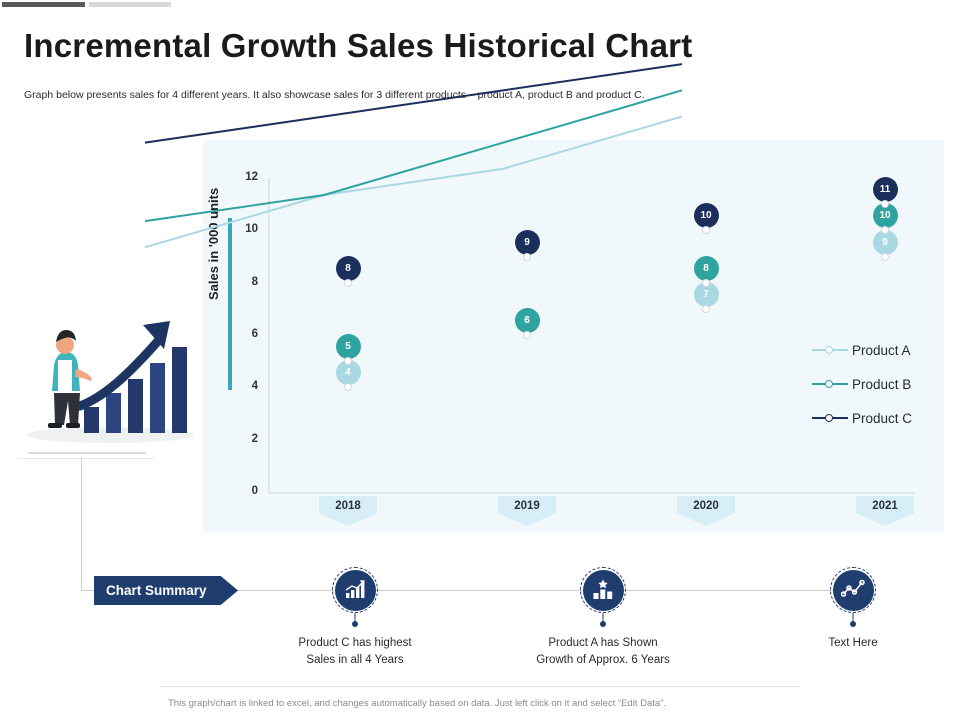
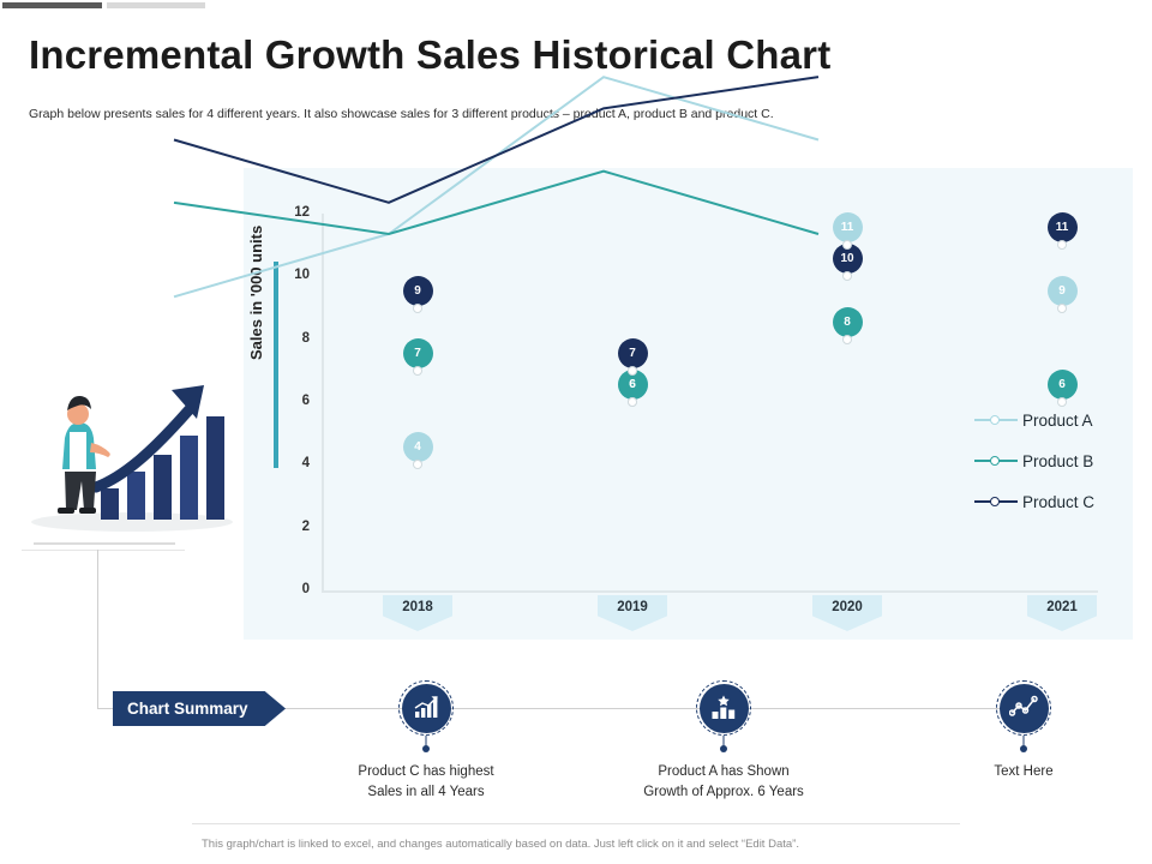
Product B/2018: 5 -> 7
Product C/2018: 8 -> 9
Product C/2019: 9 -> 7
Product A/2020: 7 -> 11
Product B/2021: 10 -> 6
